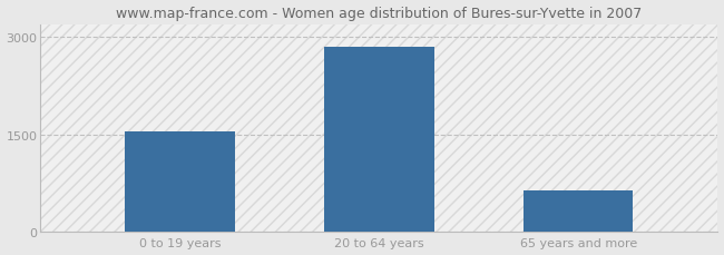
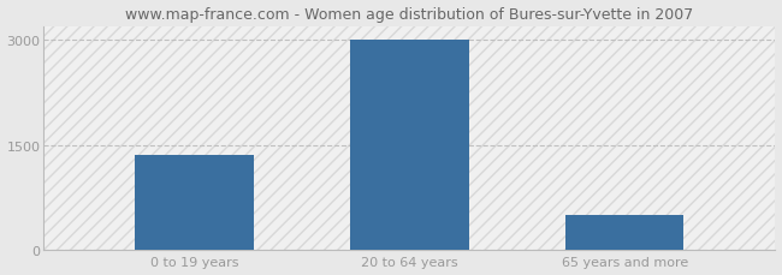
0 to 19 years: 1540 -> 1350
20 to 64 years: 2840 -> 3000
65 years and more: 640 -> 500
